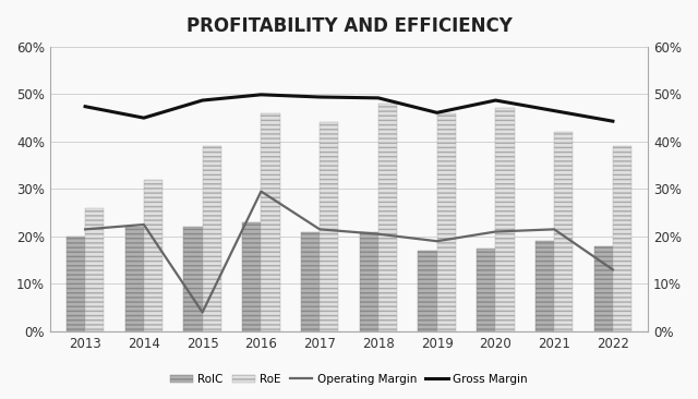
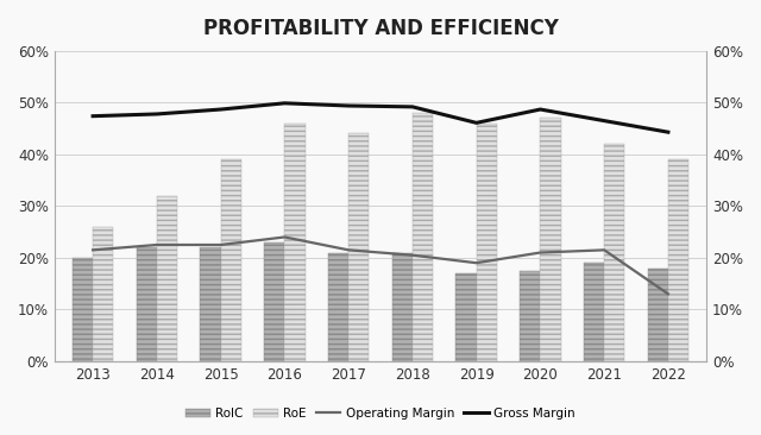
Gross Margin/2014: 45.0% -> 47.8%
Operating Margin/2015: 4.0% -> 22.5%
Operating Margin/2016: 29.5% -> 24.0%
